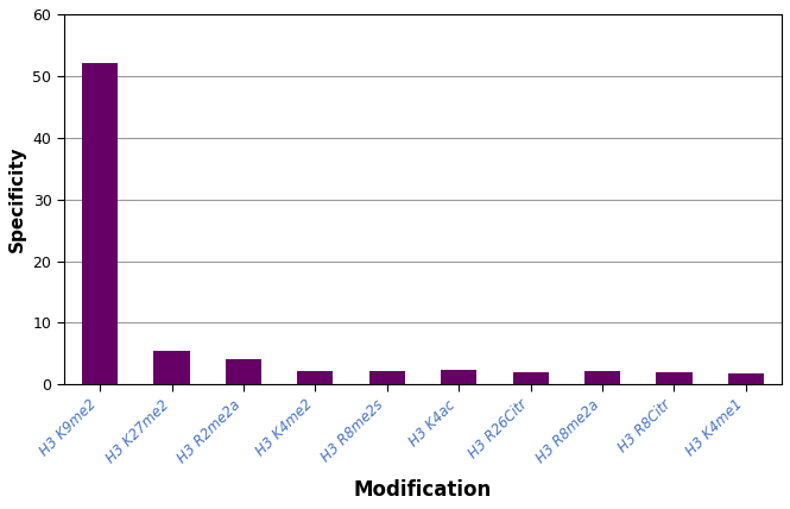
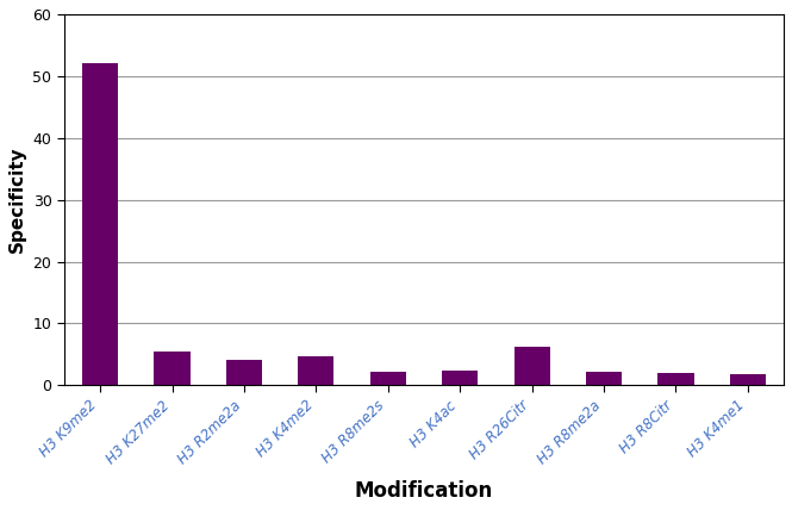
H3 K4me2: 2.2 -> 4.6
H3 R26Citr: 2.0 -> 6.2
